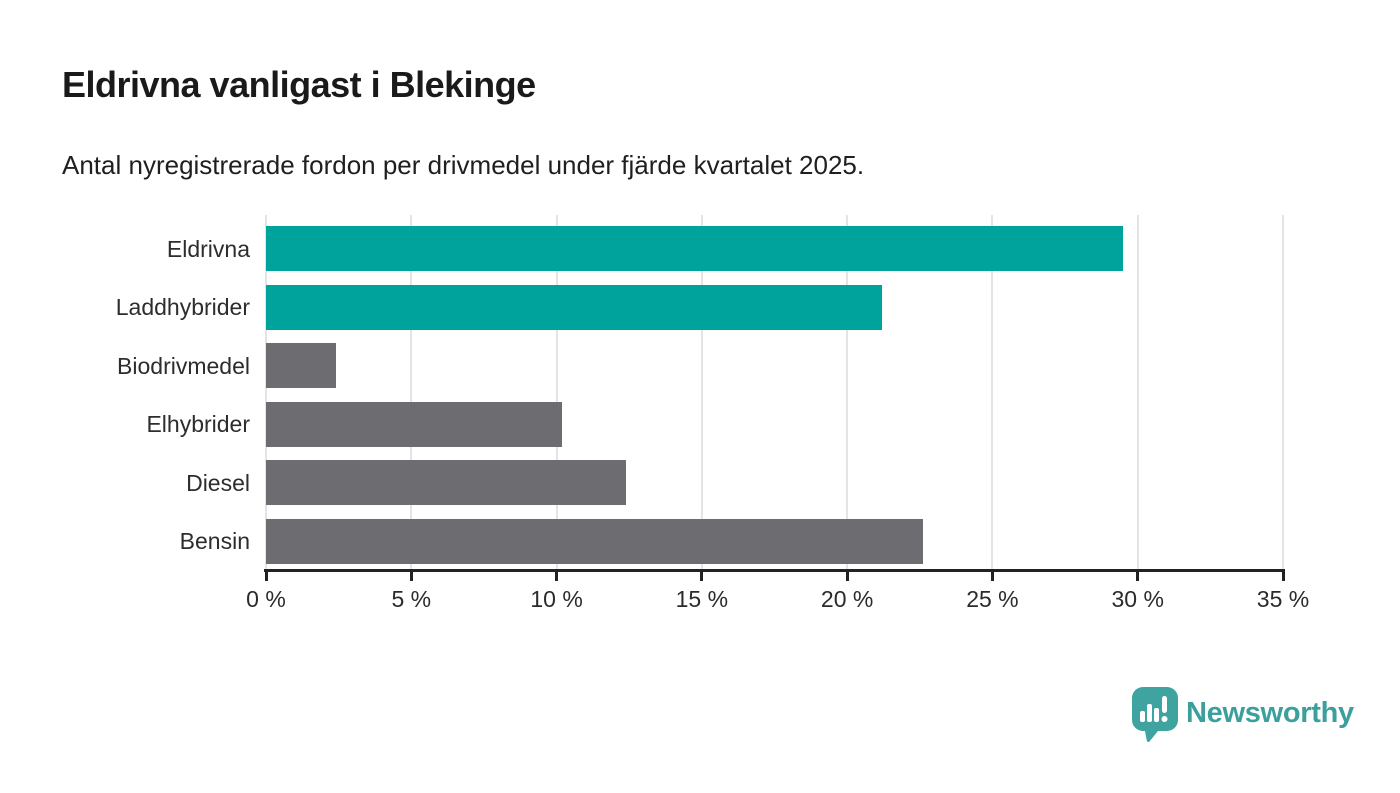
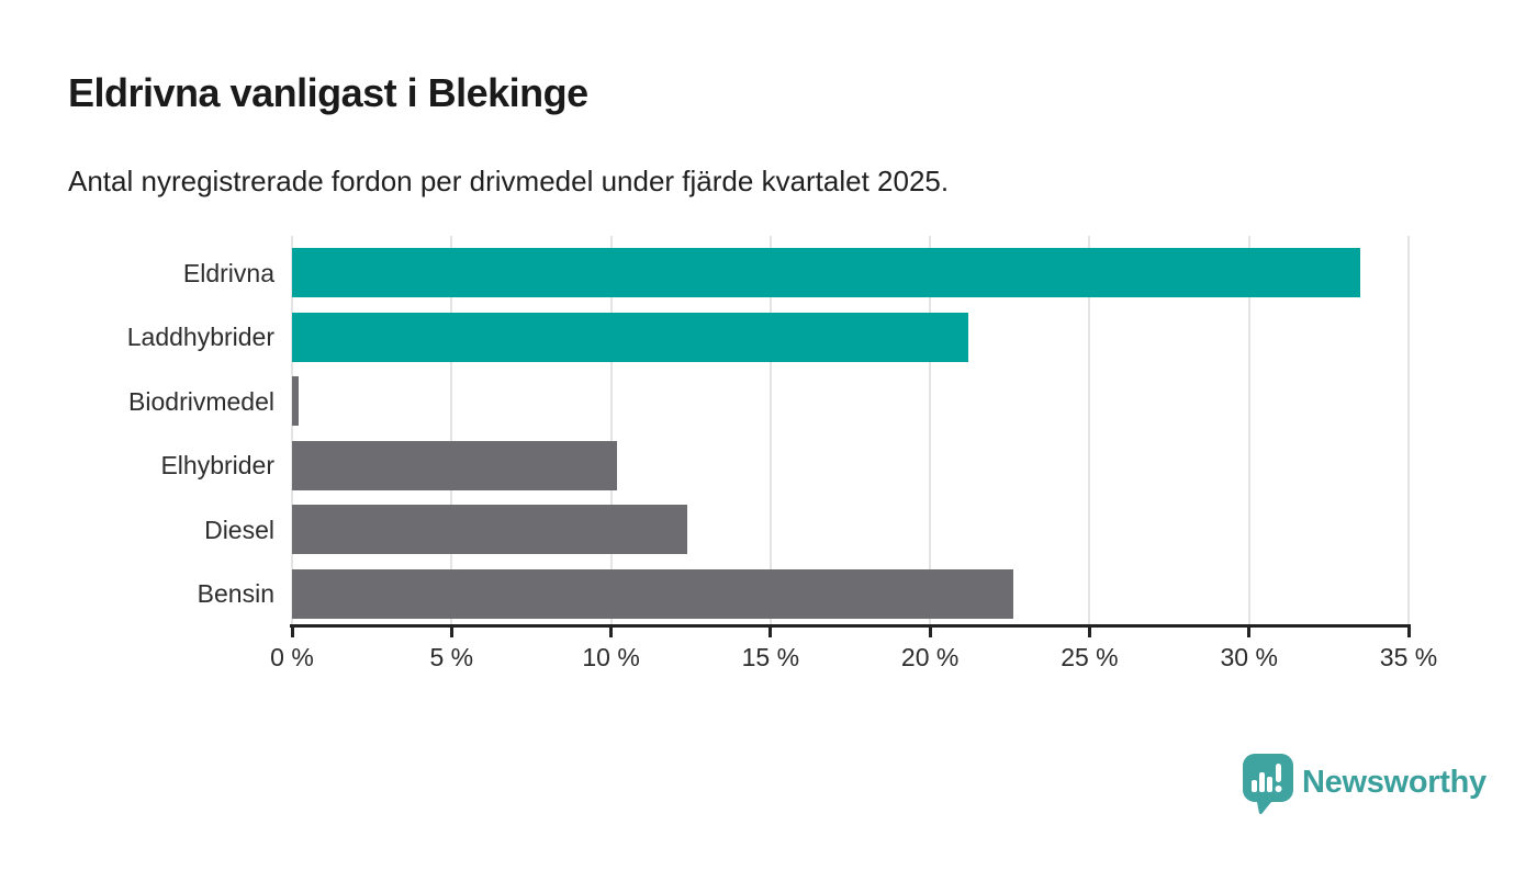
Eldrivna: 29.5% -> 33.5%
Biodrivmedel: 2.4% -> 0.2%
